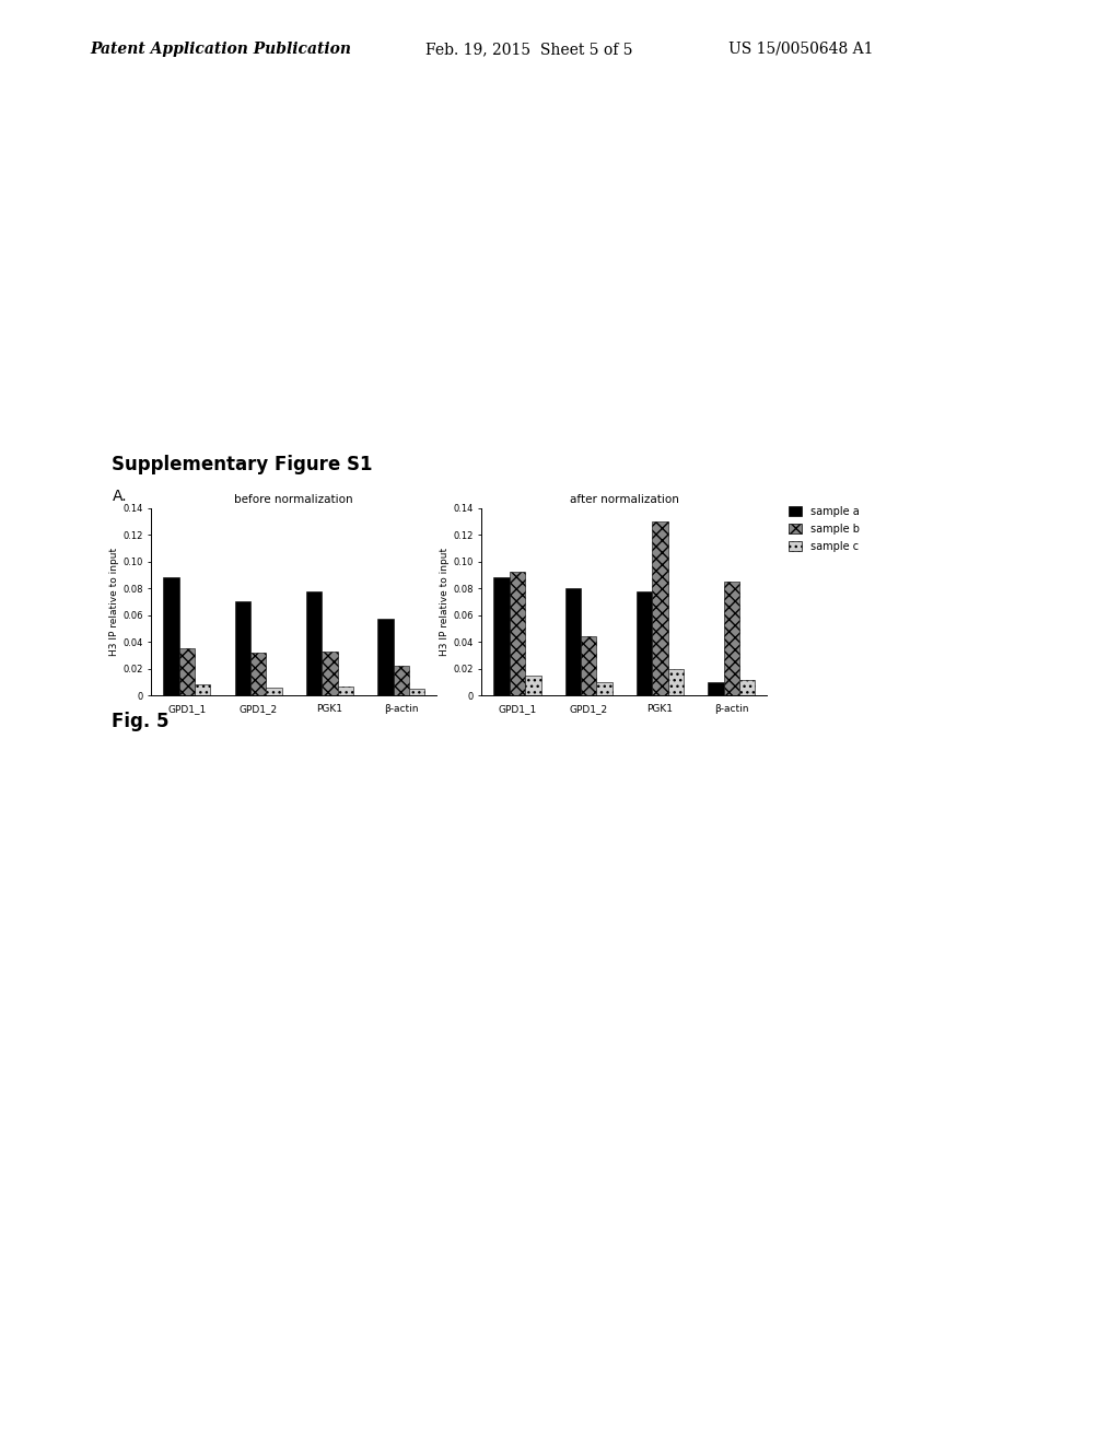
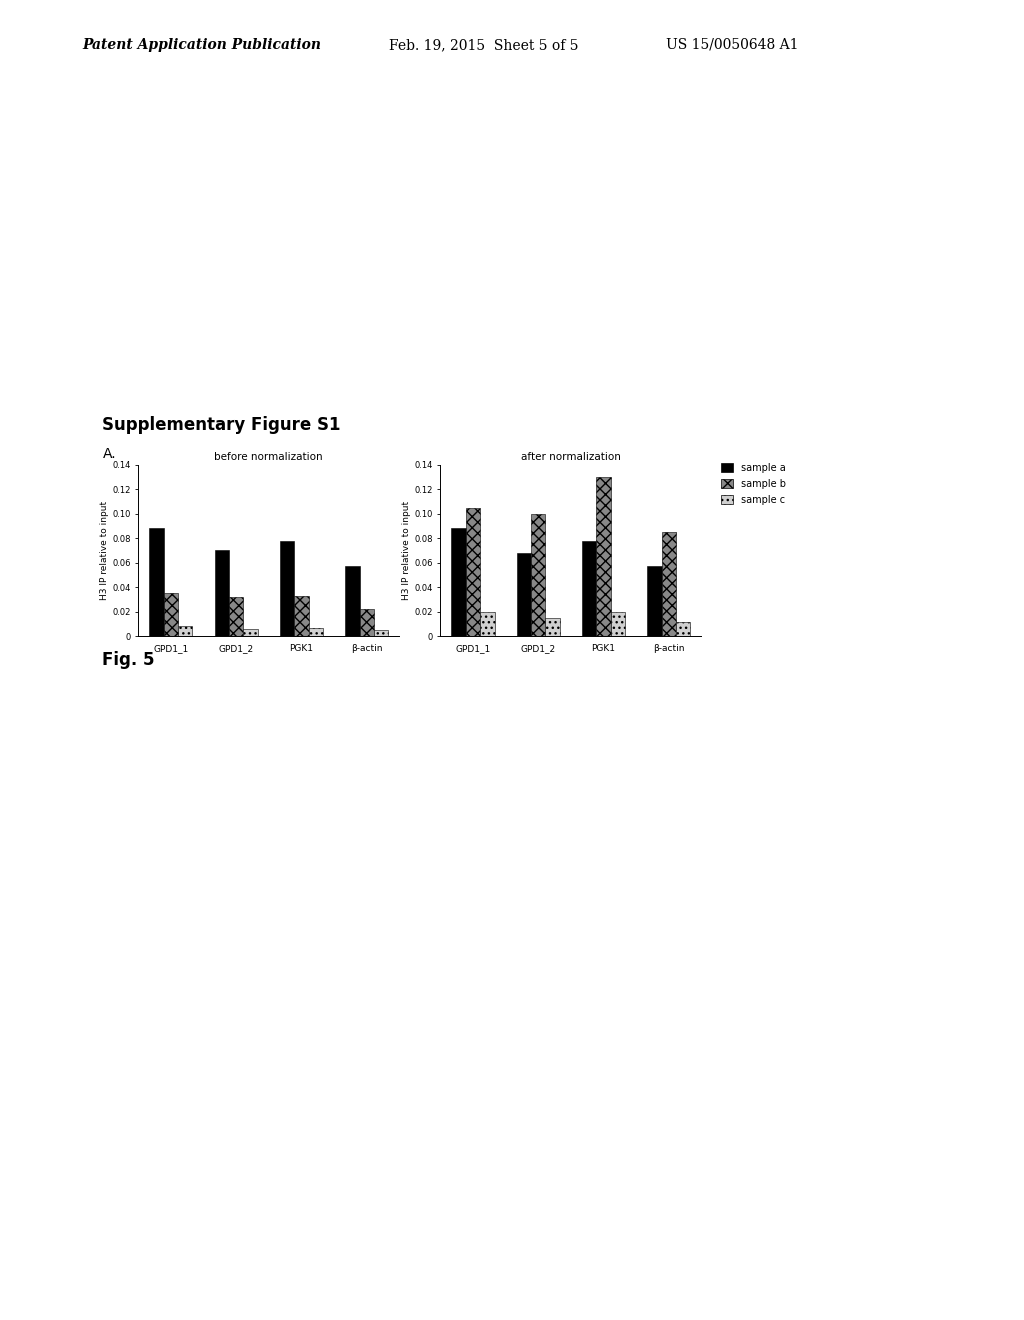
after normalization/sample b/GPD1_1: 0.092 -> 0.105
after normalization/sample c/GPD1_1: 0.015 -> 0.020
after normalization/sample a/GPD1_2: 0.080 -> 0.068
after normalization/sample b/GPD1_2: 0.044 -> 0.100
after normalization/sample c/GPD1_2: 0.010 -> 0.015
after normalization/sample a/β-actin: 0.010 -> 0.057
